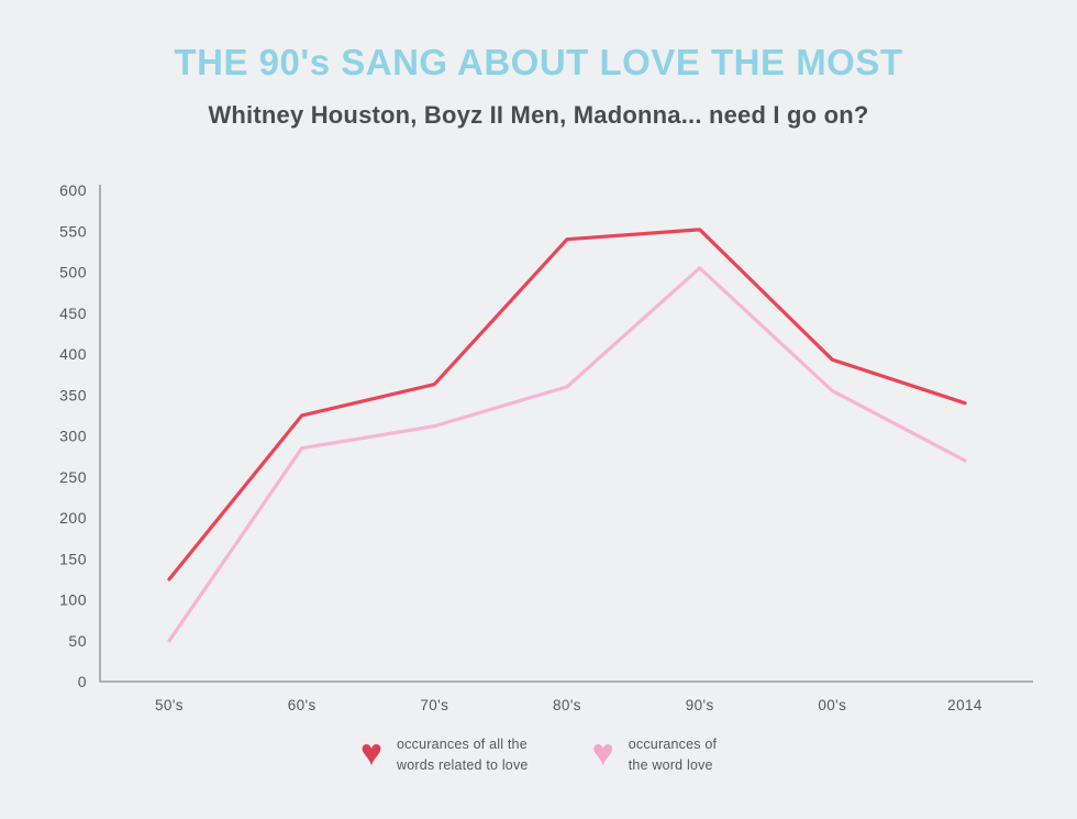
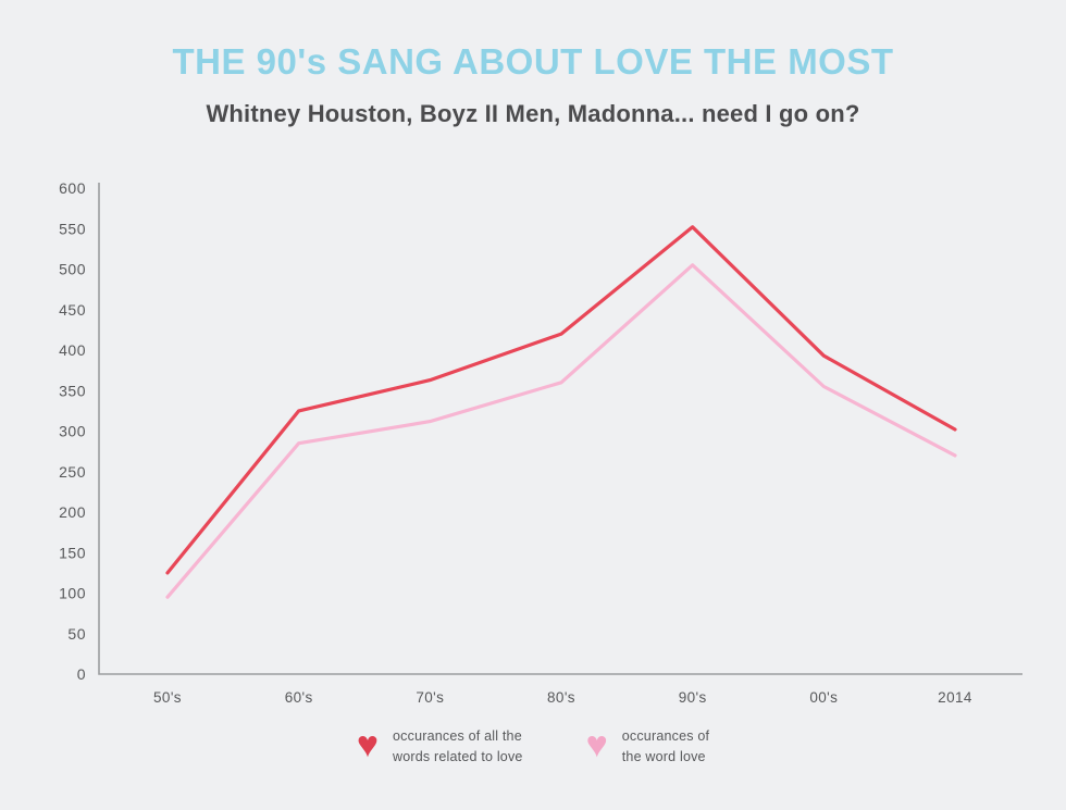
occurances of the word love/50's: 50 -> 100
occurances of all the words related to love/80's: 540 -> 420
occurances of all the words related to love/2014: 340 -> 300
